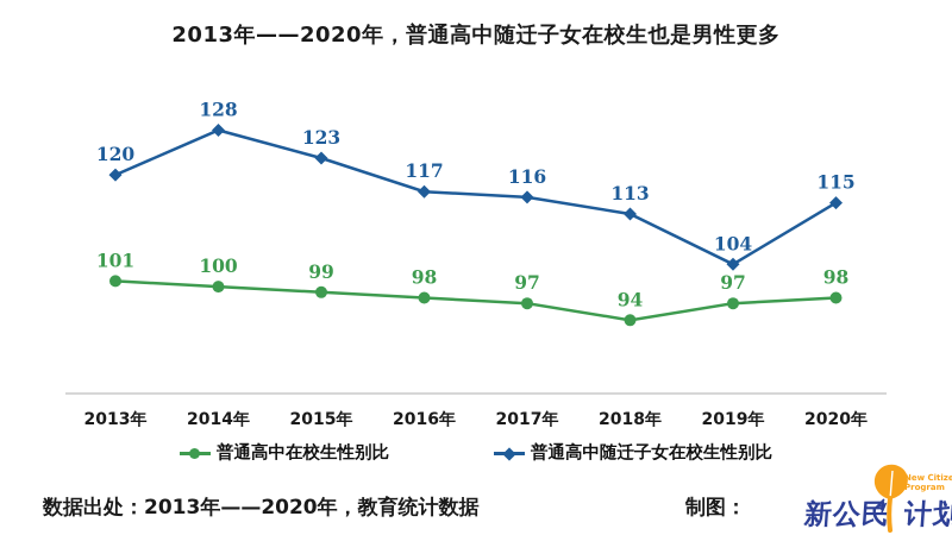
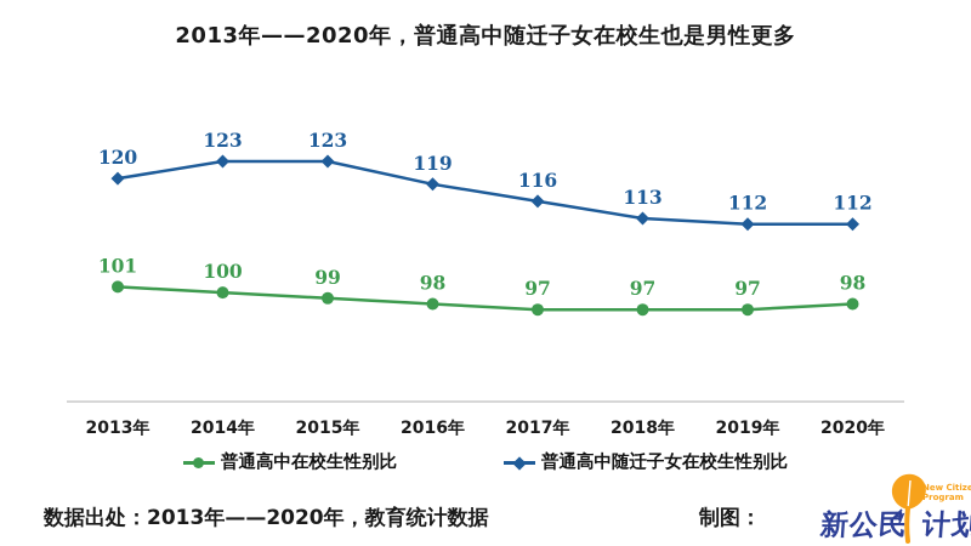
普通高中随迁子女在校生性别比/2014年: 128 -> 123
普通高中随迁子女在校生性别比/2016年: 117 -> 119
普通高中在校生性别比/2018年: 94 -> 97
普通高中随迁子女在校生性别比/2019年: 104 -> 112
普通高中随迁子女在校生性别比/2020年: 115 -> 112
